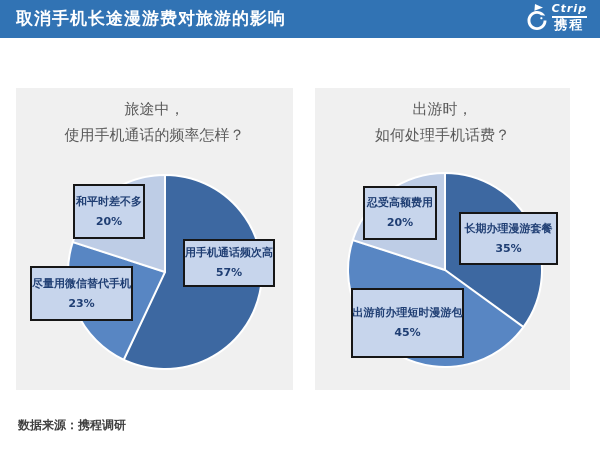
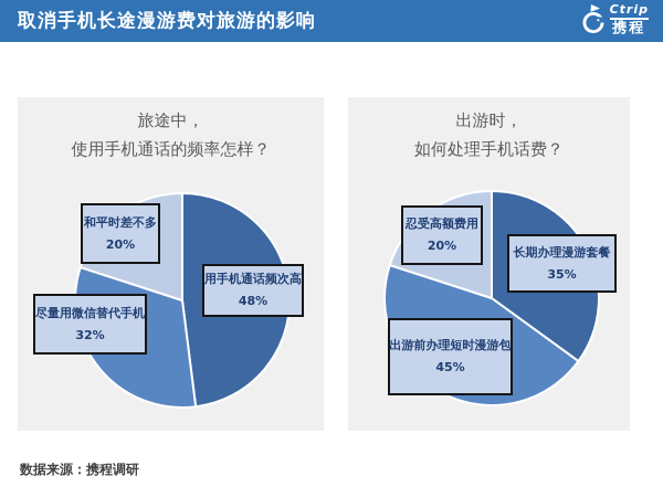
旅途中，使用手机通话的频率怎样？/用手机通话频次高: 57% -> 48%
旅途中，使用手机通话的频率怎样？/尽量用微信替代手机: 23% -> 32%
